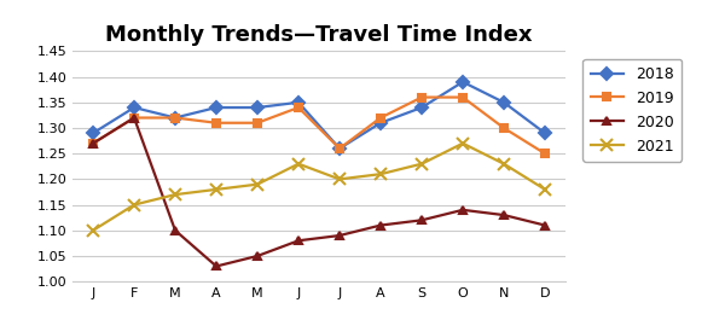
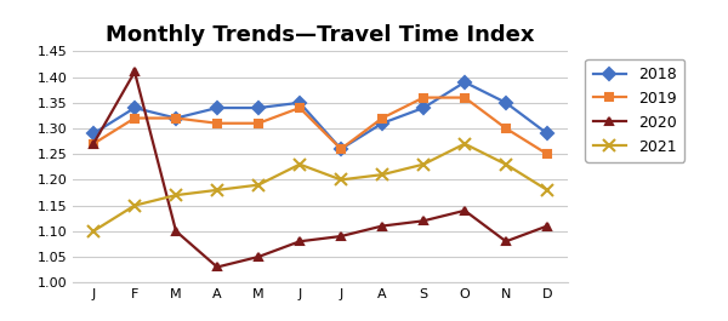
2020/F: 1.32 -> 1.41
2020/N: 1.13 -> 1.08
